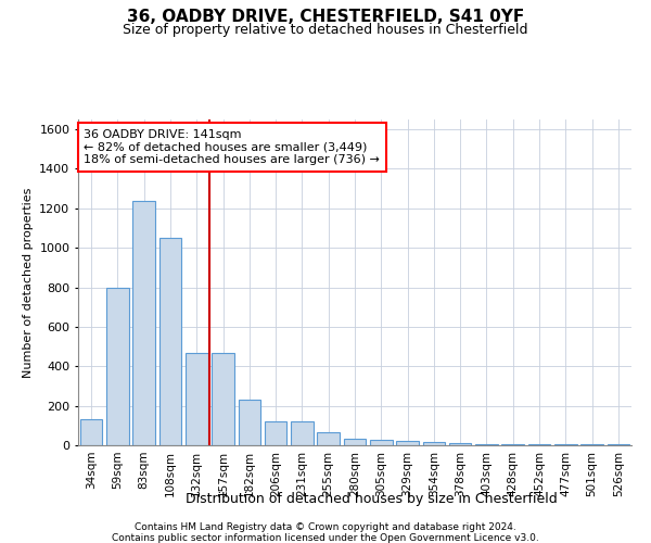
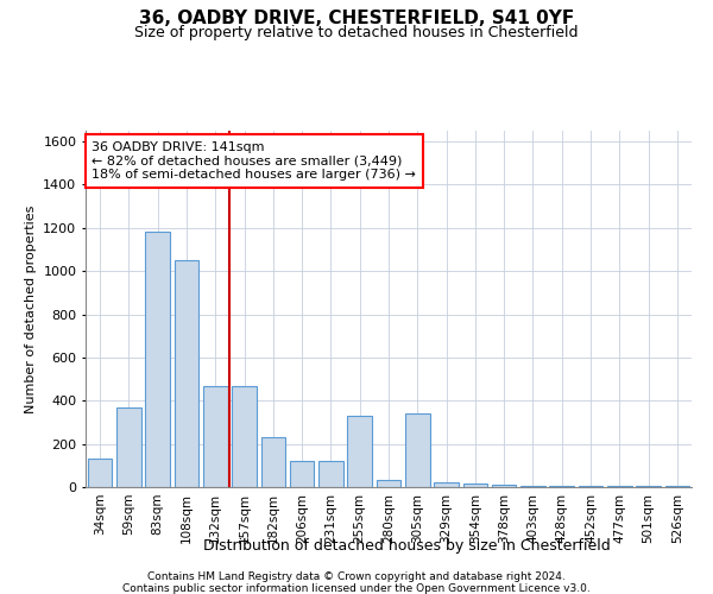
59sqm: 800 -> 370
83sqm: 1240 -> 1180
255sqm: 60 -> 330
305sqm: 20 -> 340
